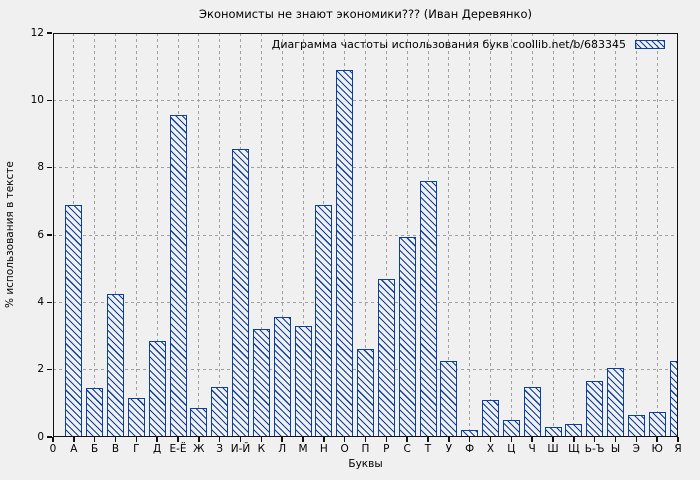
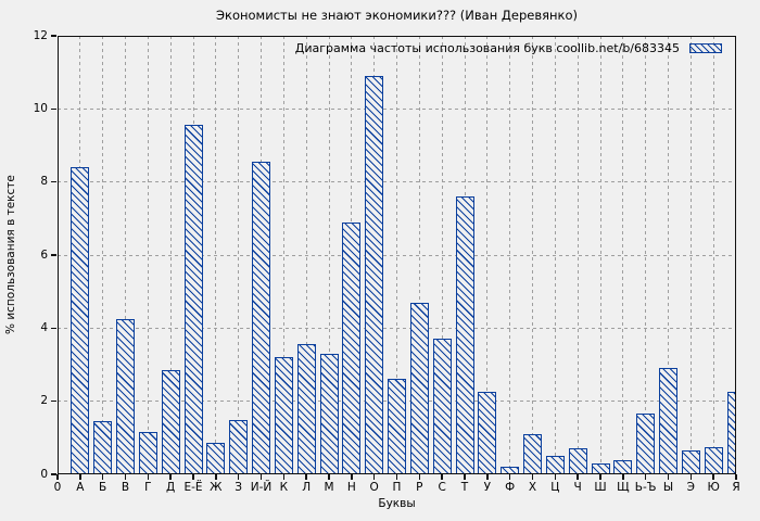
А: 6.9 -> 8.4
С: 6.0 -> 3.7
Ч: 1.5 -> 0.7
Ы: 2.0 -> 2.9
